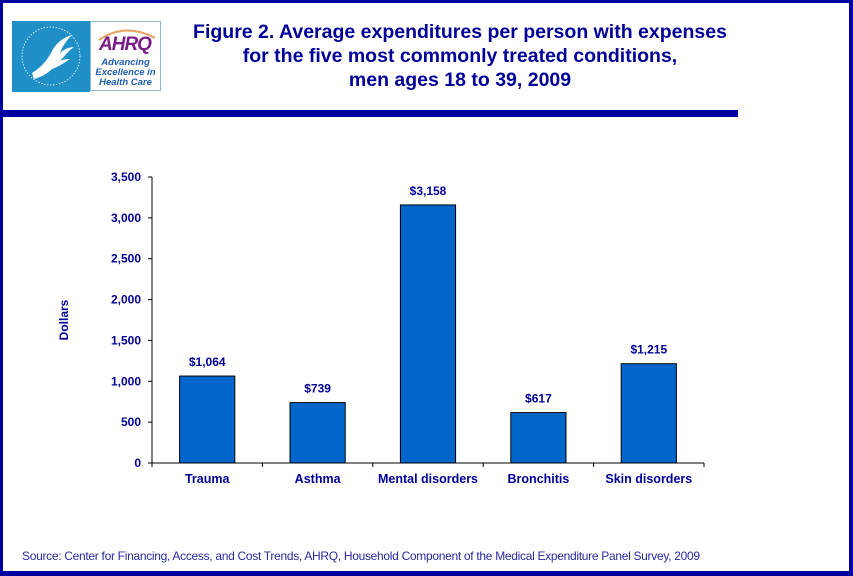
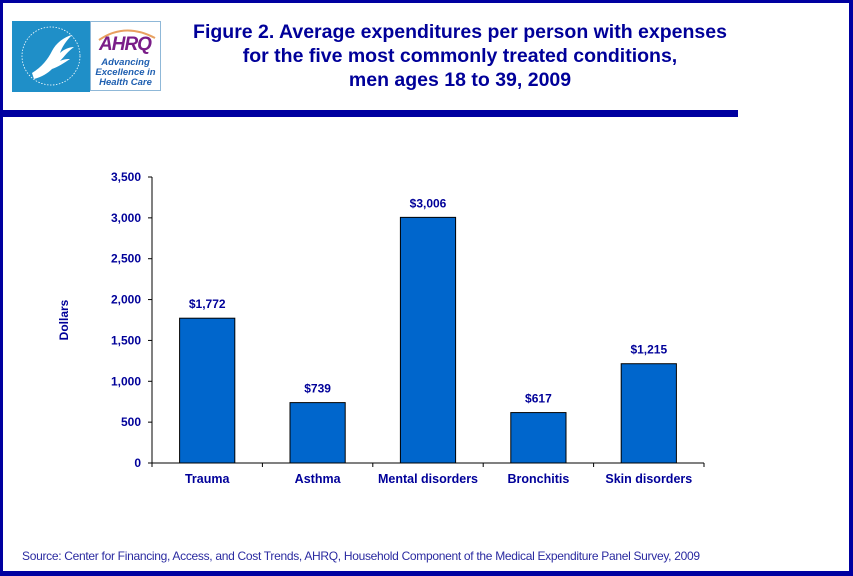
Trauma: $1,064 -> $1,772
Mental disorders: $3,158 -> $3,006
